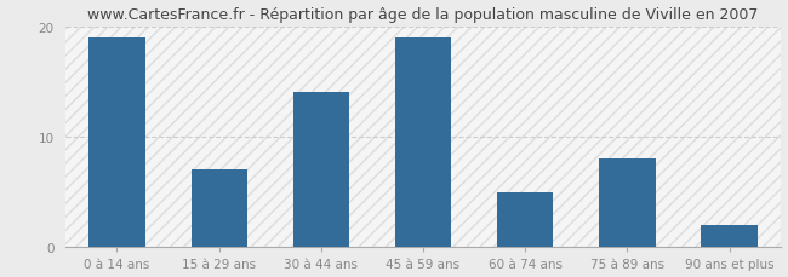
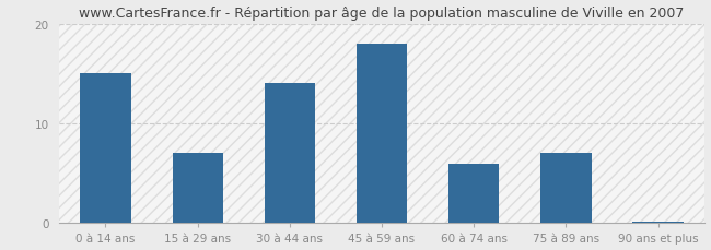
0 à 14 ans: 19.0 -> 15.0
45 à 59 ans: 19.0 -> 18.0
60 à 74 ans: 5.0 -> 6.0
75 à 89 ans: 8.0 -> 7.0
90 ans et plus: 2.0 -> 0.2
